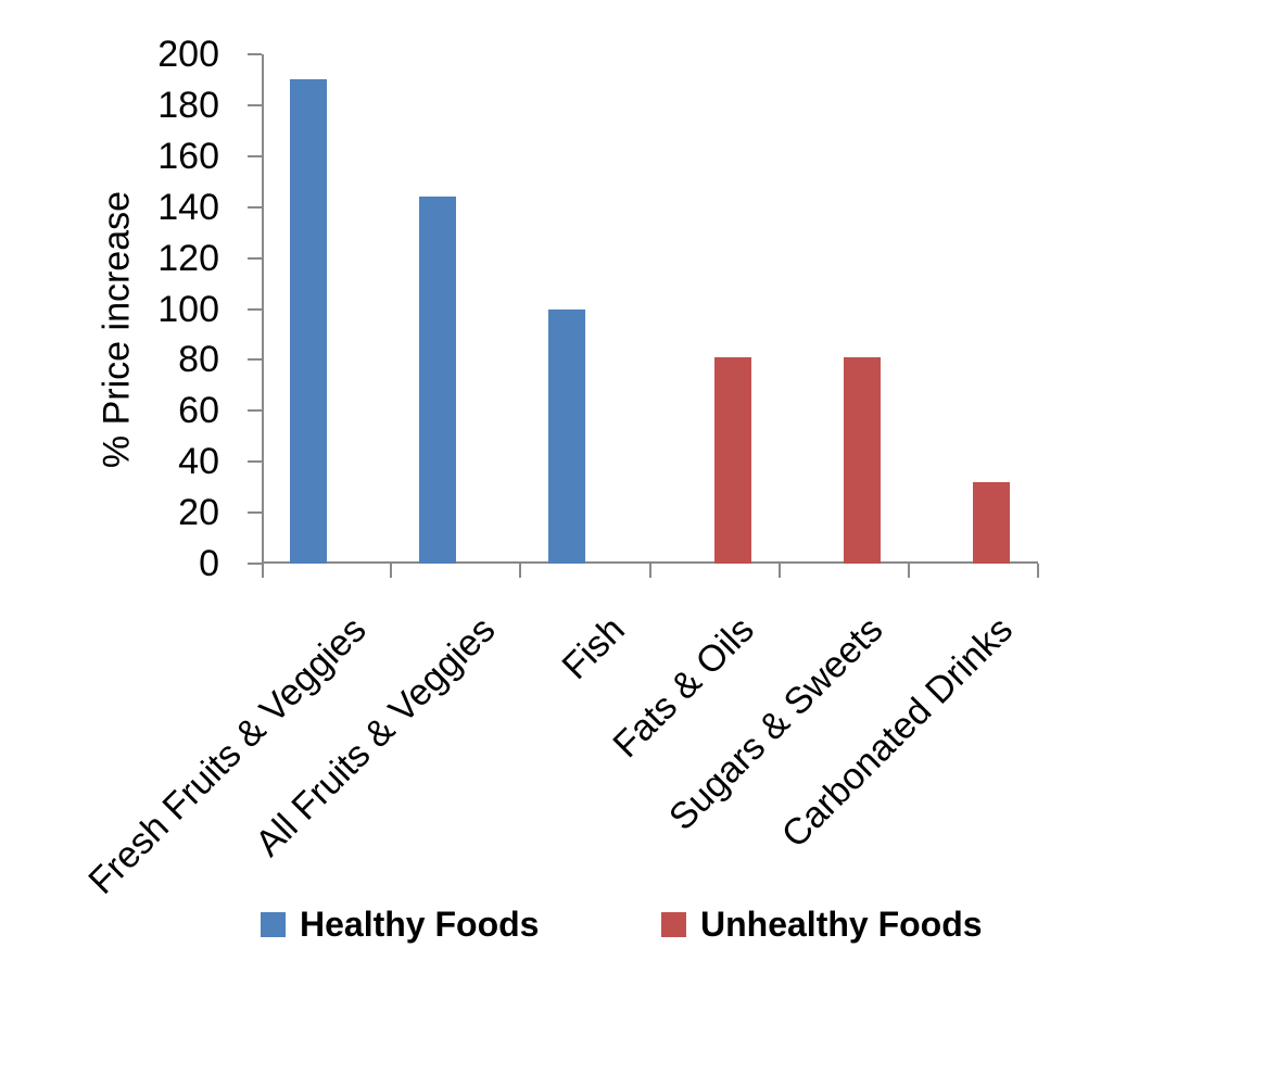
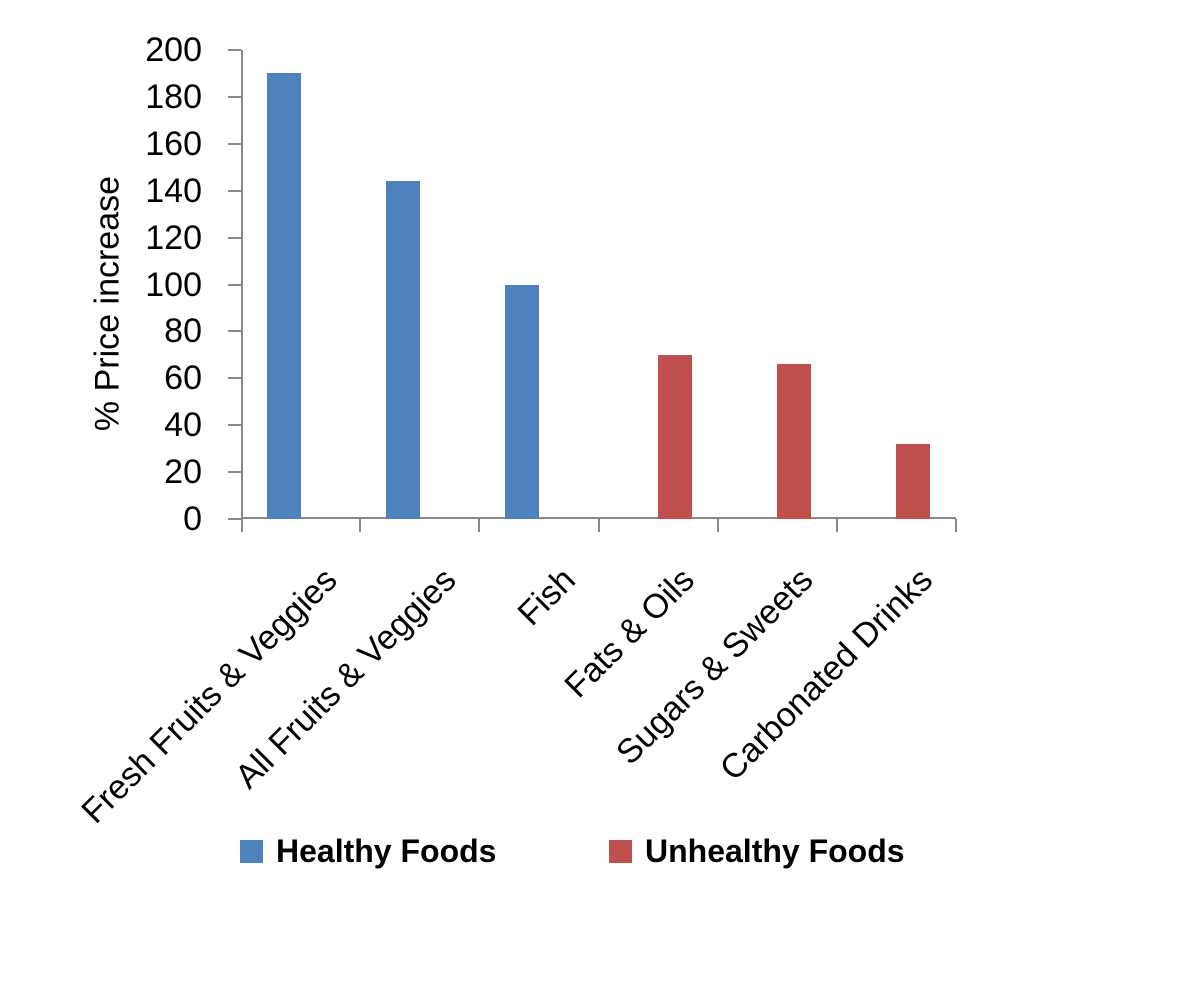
Unhealthy Foods/Fats & Oils: 81 -> 70
Unhealthy Foods/Sugars & Sweets: 81 -> 66
